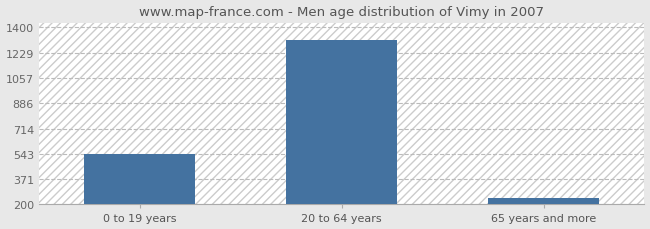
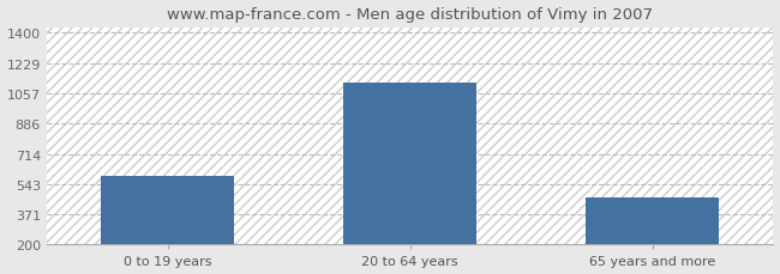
0 to 19 years: 540 -> 590
20 to 64 years: 1310 -> 1120
65 years and more: 240 -> 470
